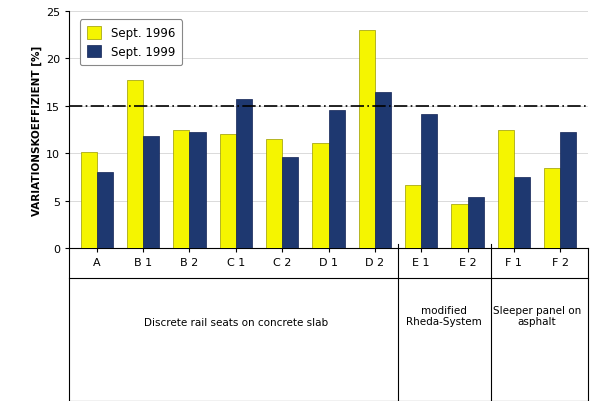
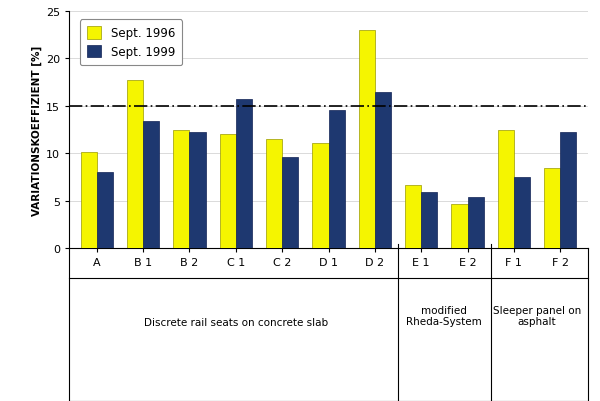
Sept. 1999/B 1: 11.8 -> 13.4
Sept. 1999/E 1: 14.2 -> 5.9
